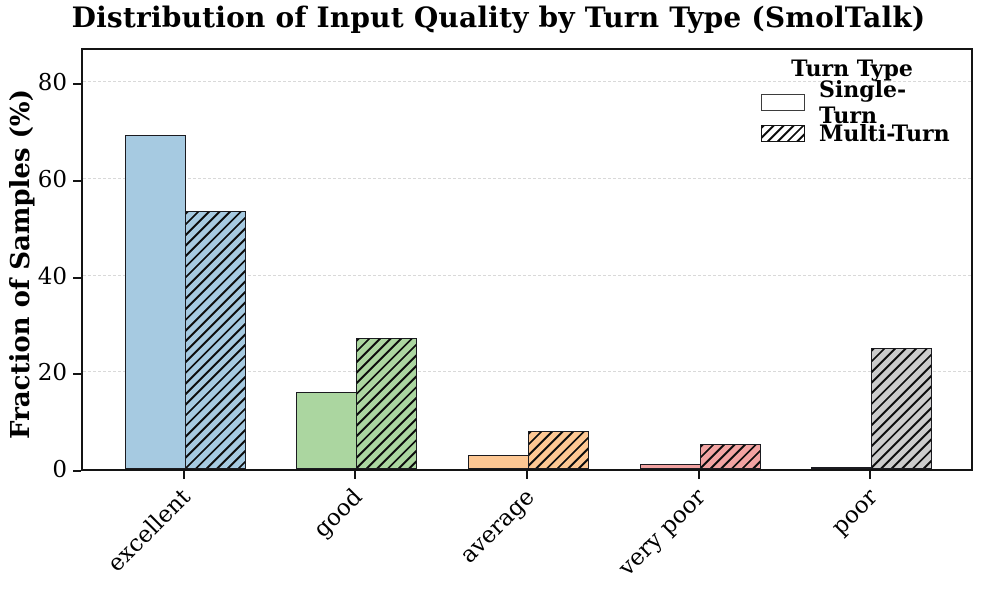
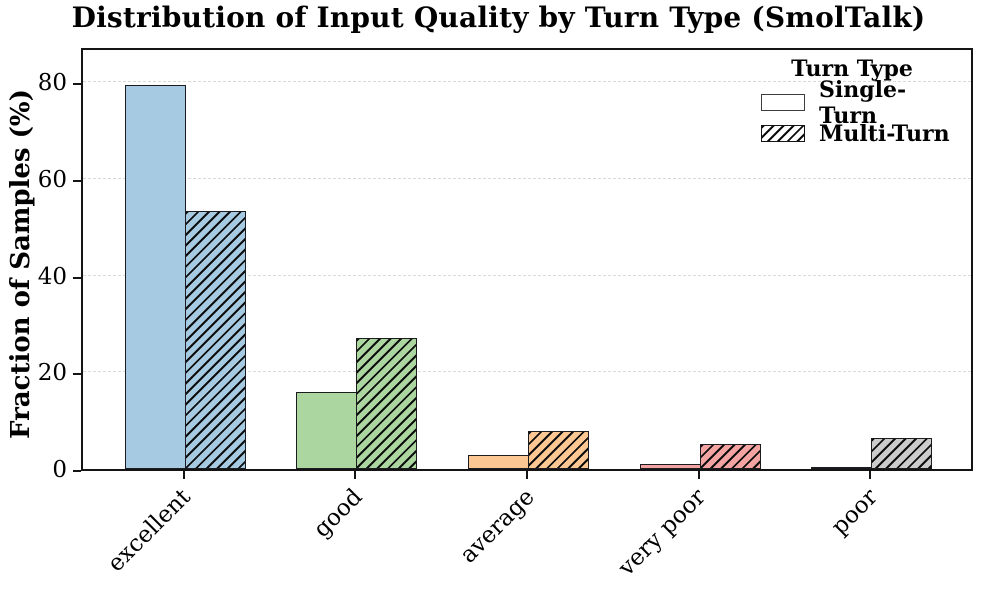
Single-Turn/excellent: 69 -> 79
Multi-Turn/poor: 25 -> 6
